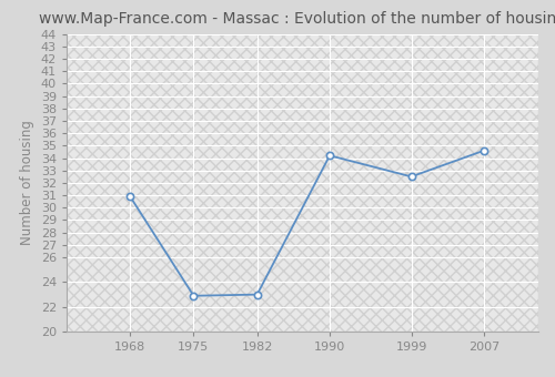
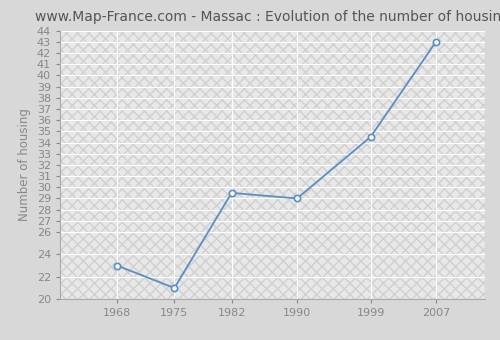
1968: 30.9 -> 23.0
1975: 22.9 -> 21.0
1982: 23.0 -> 29.5
1990: 34.2 -> 29.0
1999: 32.5 -> 34.5
2007: 34.6 -> 43.0
